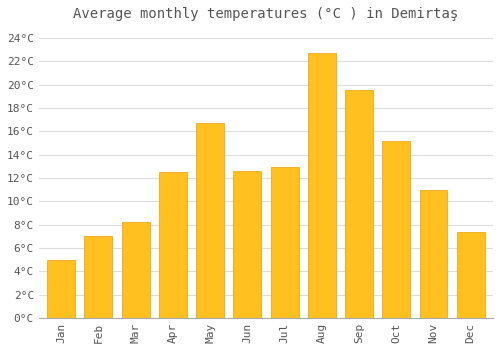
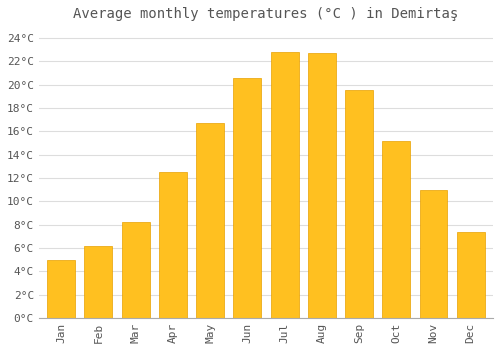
Feb: 7.0°C -> 6.2°C
Jun: 12.6°C -> 20.6°C
Jul: 12.9°C -> 22.8°C
